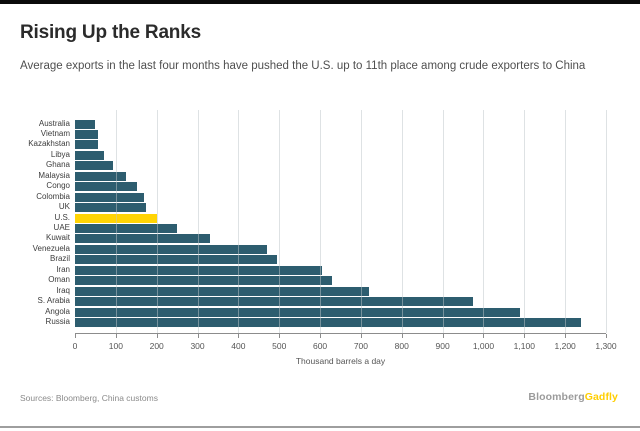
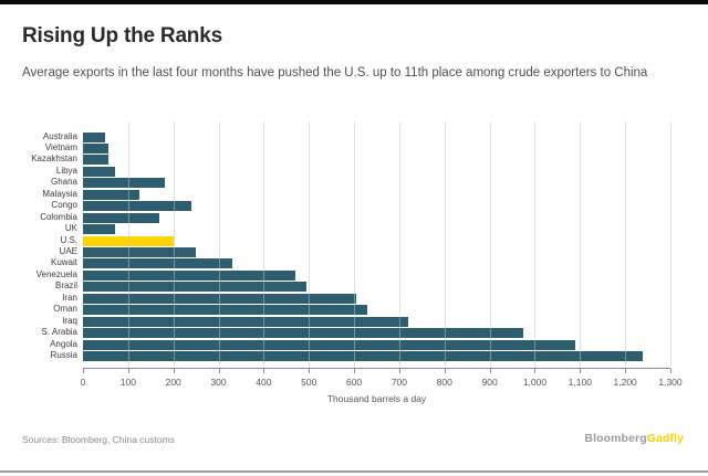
Ghana: 90 -> 180
Congo: 150 -> 240
UK: 180 -> 70
